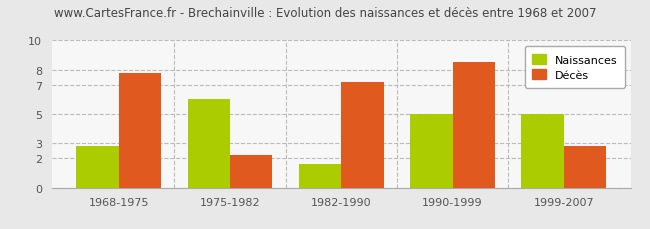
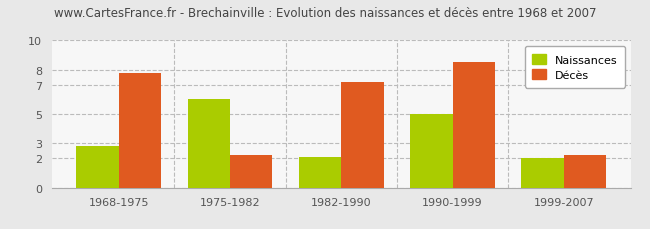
Naissances/1982-1990: 1.6 -> 2.1
Naissances/1999-2007: 5.0 -> 2.0
Décès/1999-2007: 2.8 -> 2.2
